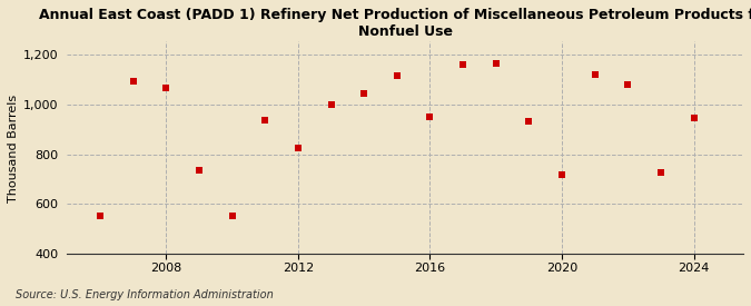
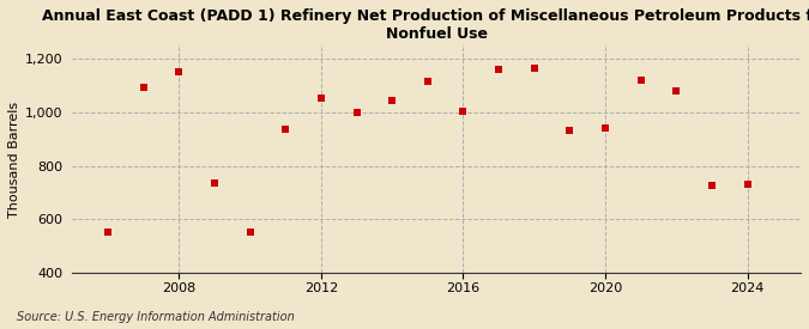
2008: 1,065 -> 1,150
2012: 825 -> 1,050
2016: 950 -> 1,005
2020: 720 -> 940
2024: 945 -> 730
